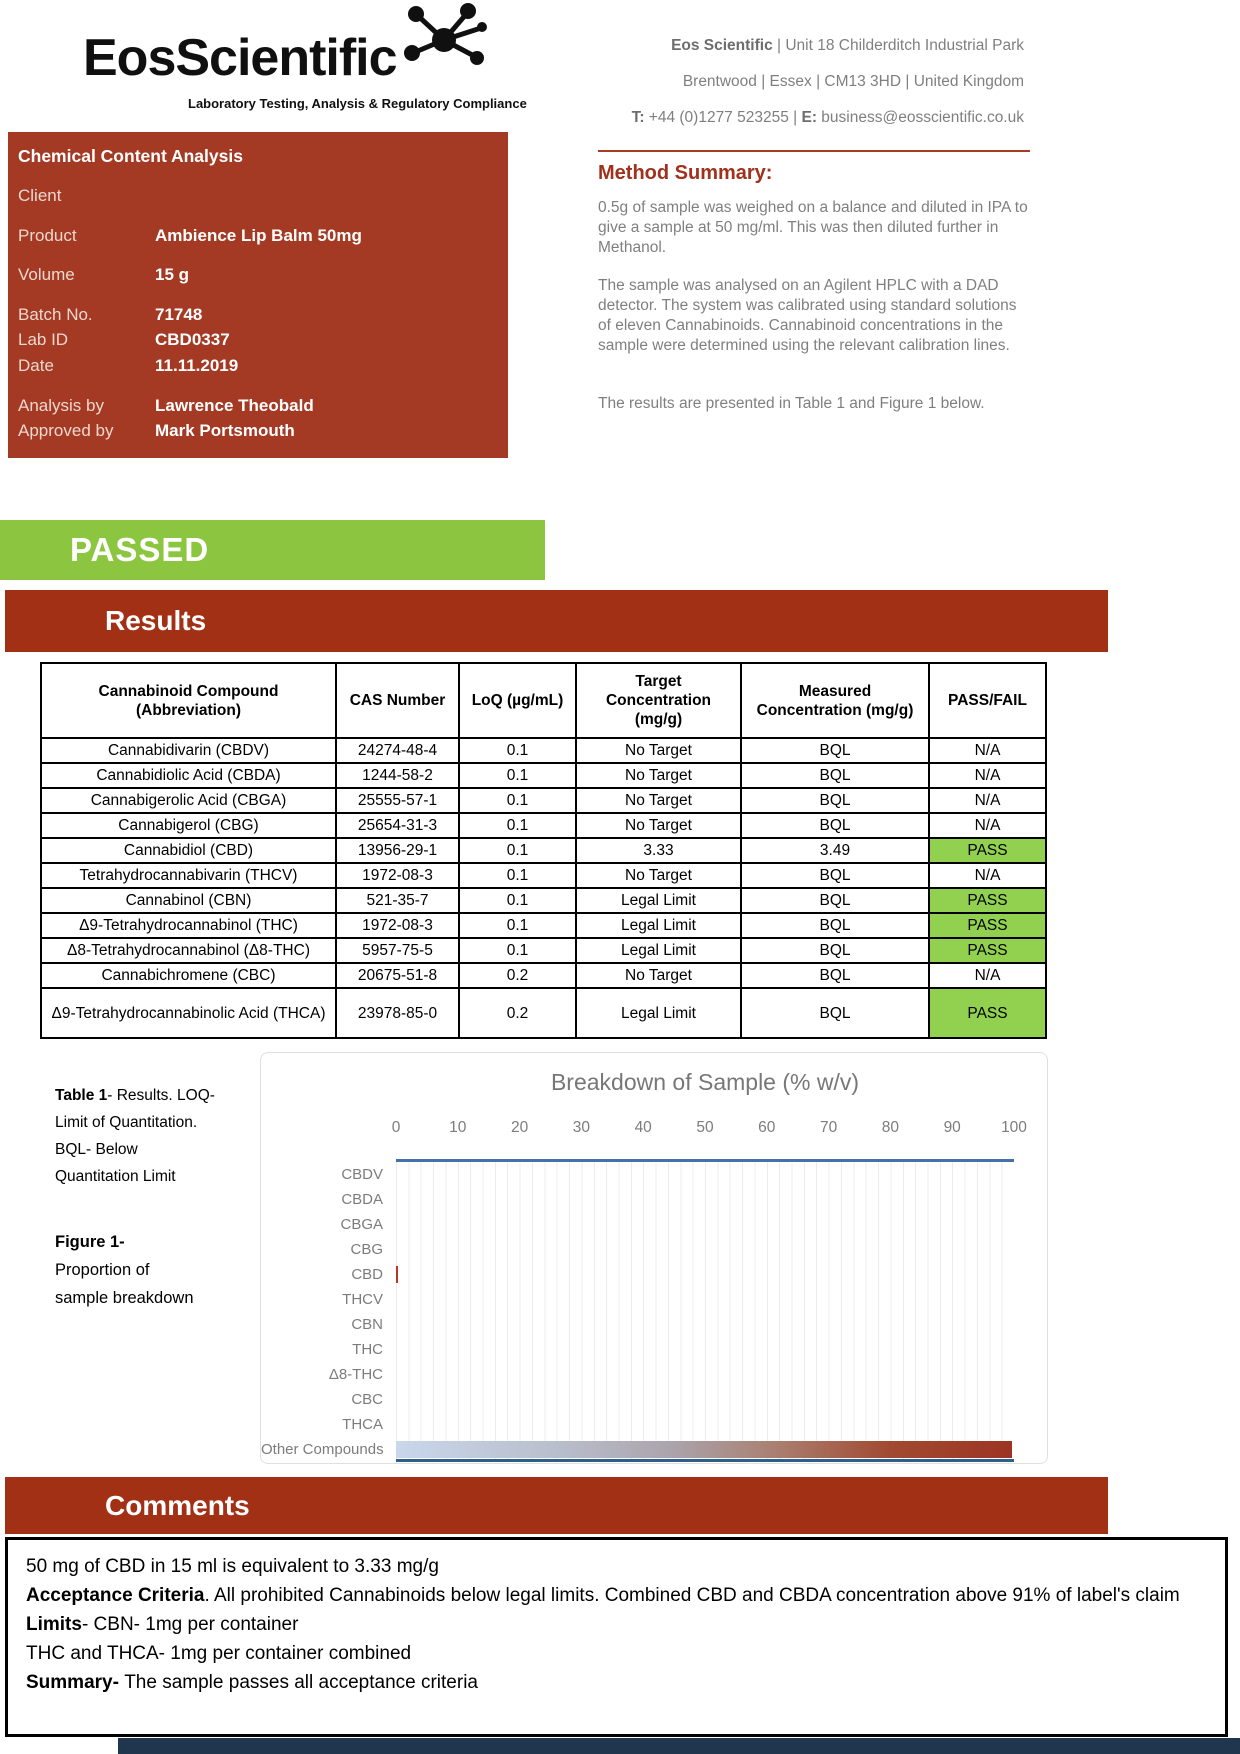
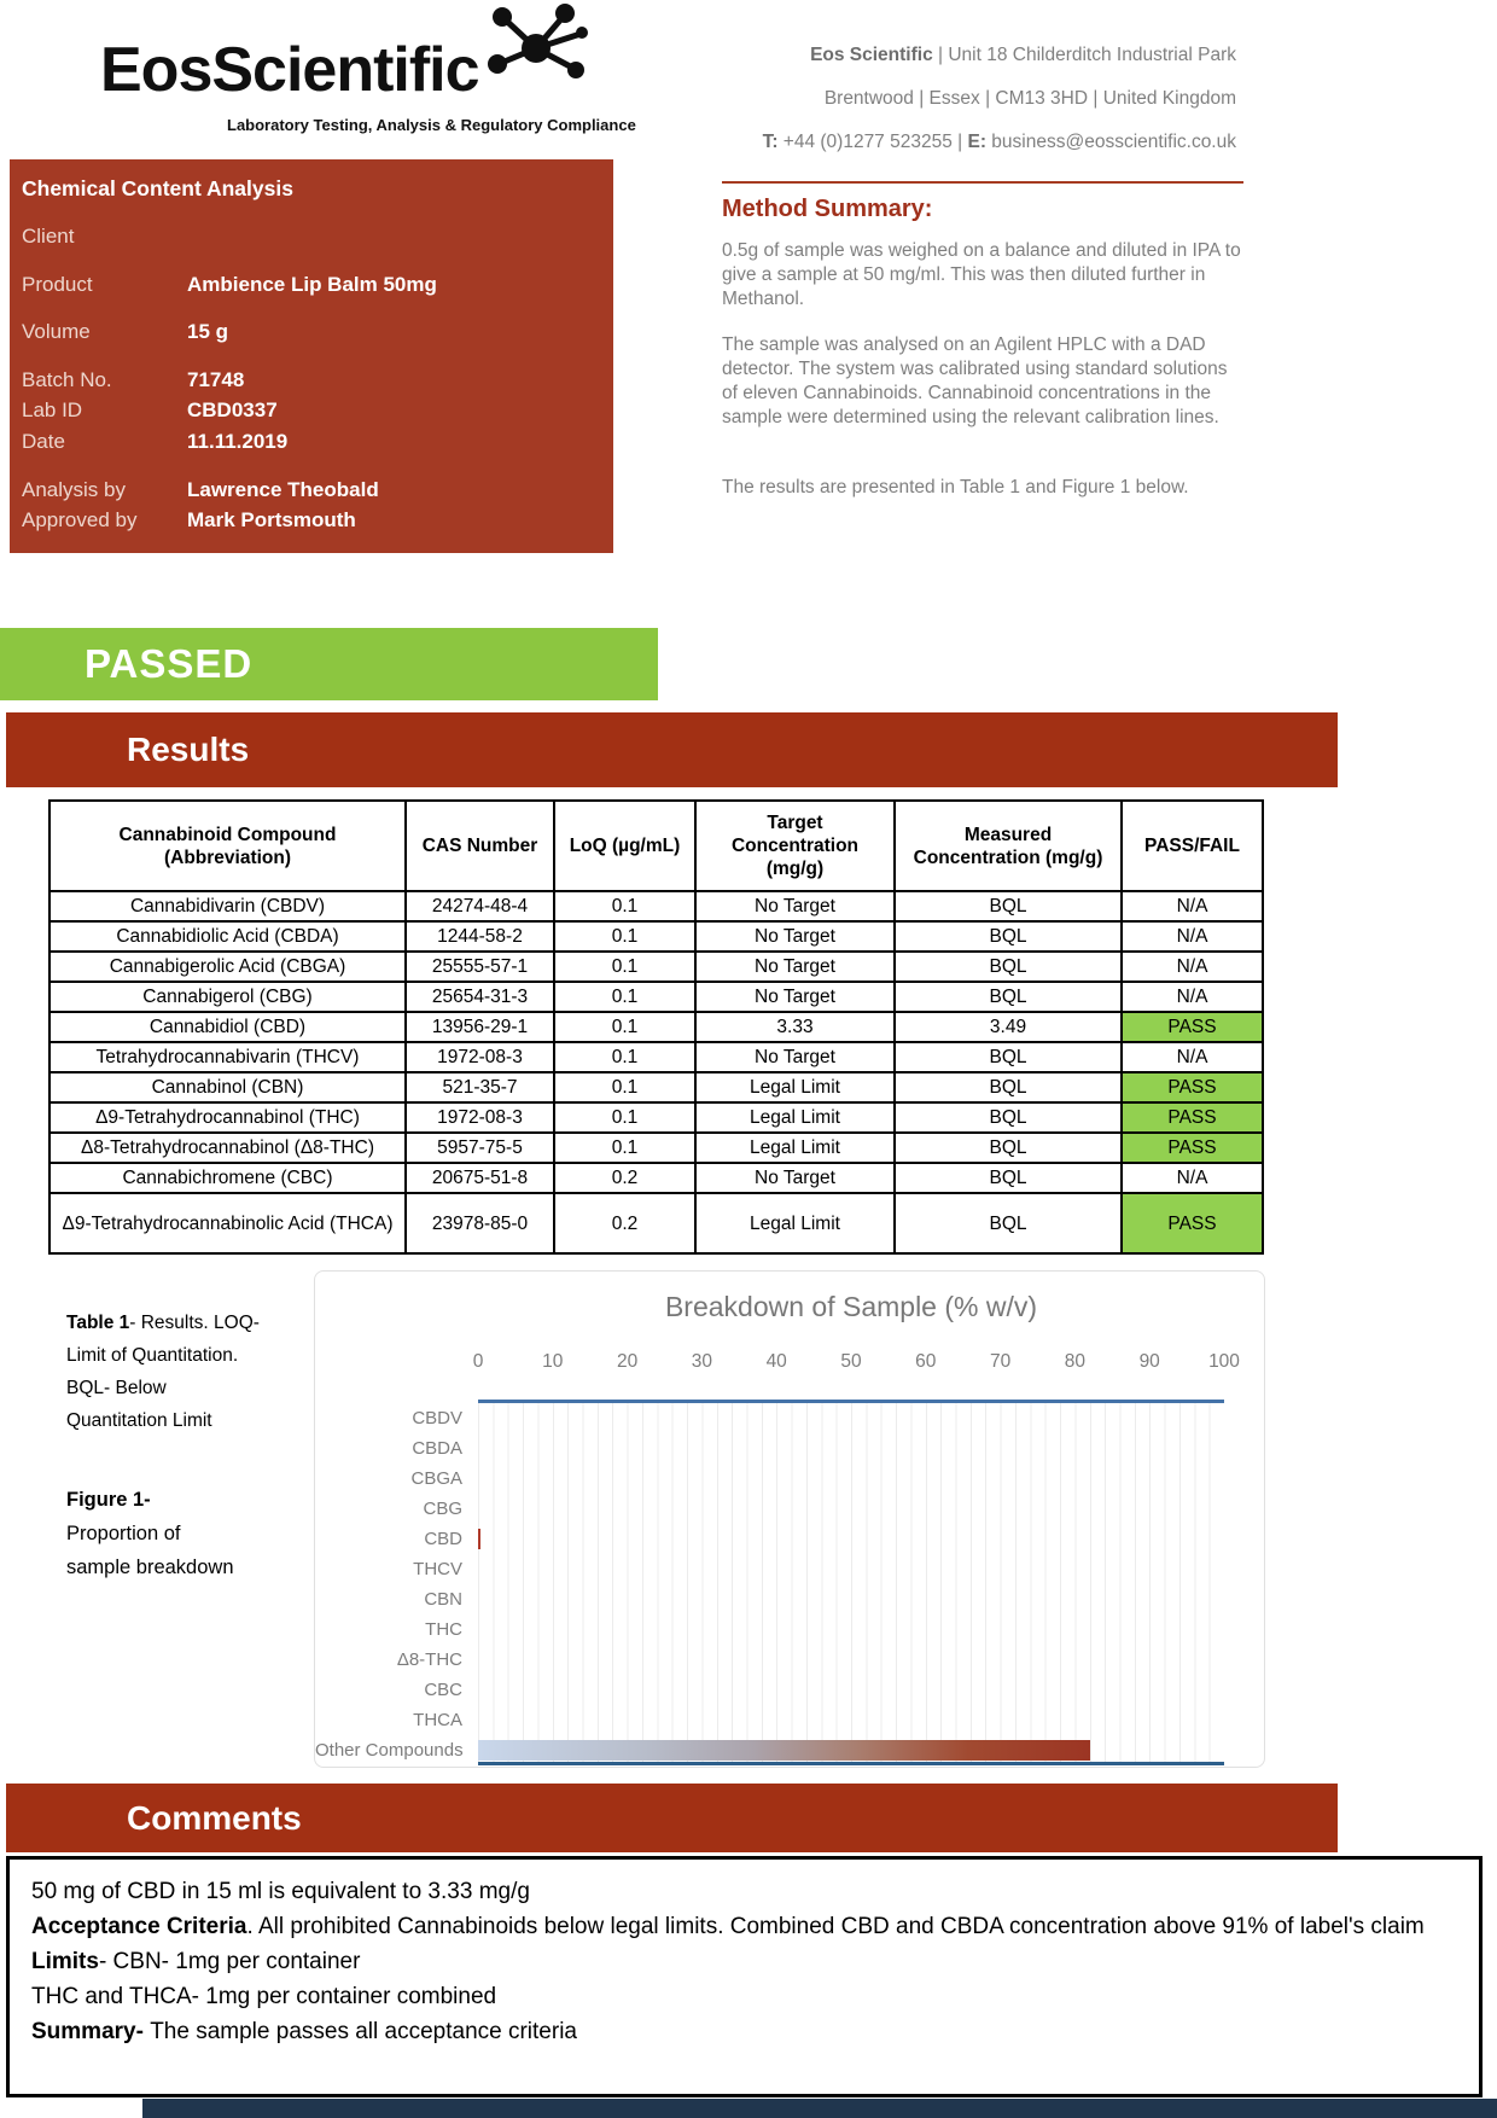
Other Compounds: 100 -> 82
